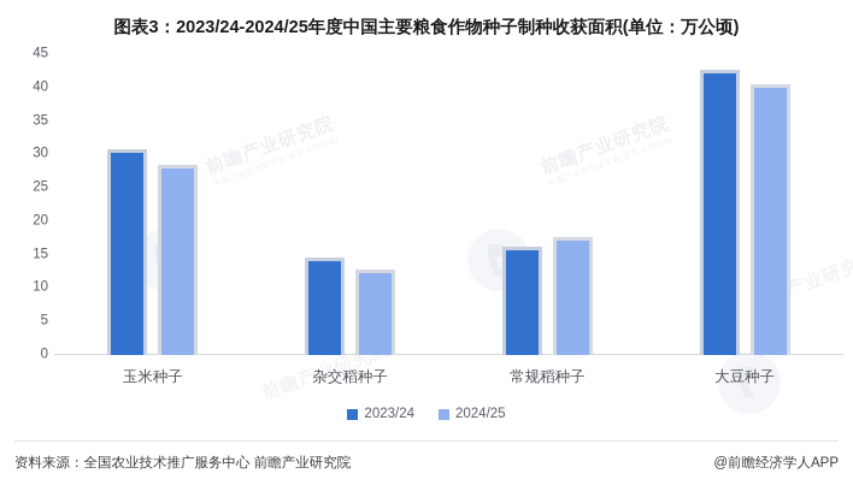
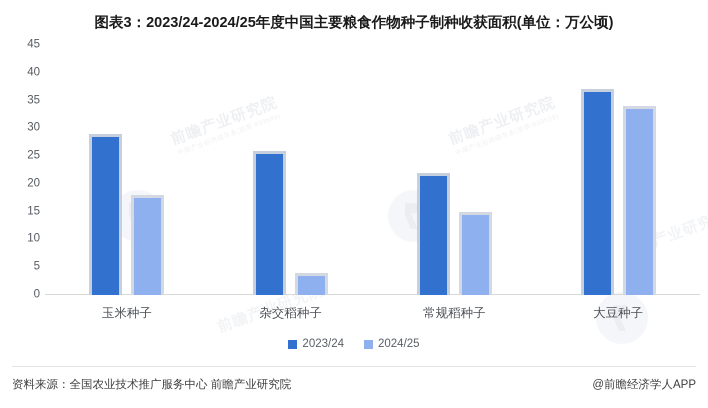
2023/24/玉米种子: 31 -> 29
2024/25/玉米种子: 28 -> 18
2023/24/杂交稻种子: 15 -> 26
2024/25/杂交稻种子: 13 -> 4
2023/24/常规稻种子: 16 -> 22
2024/25/常规稻种子: 18 -> 15
2023/24/大豆种子: 43 -> 37
2024/25/大豆种子: 40 -> 34
